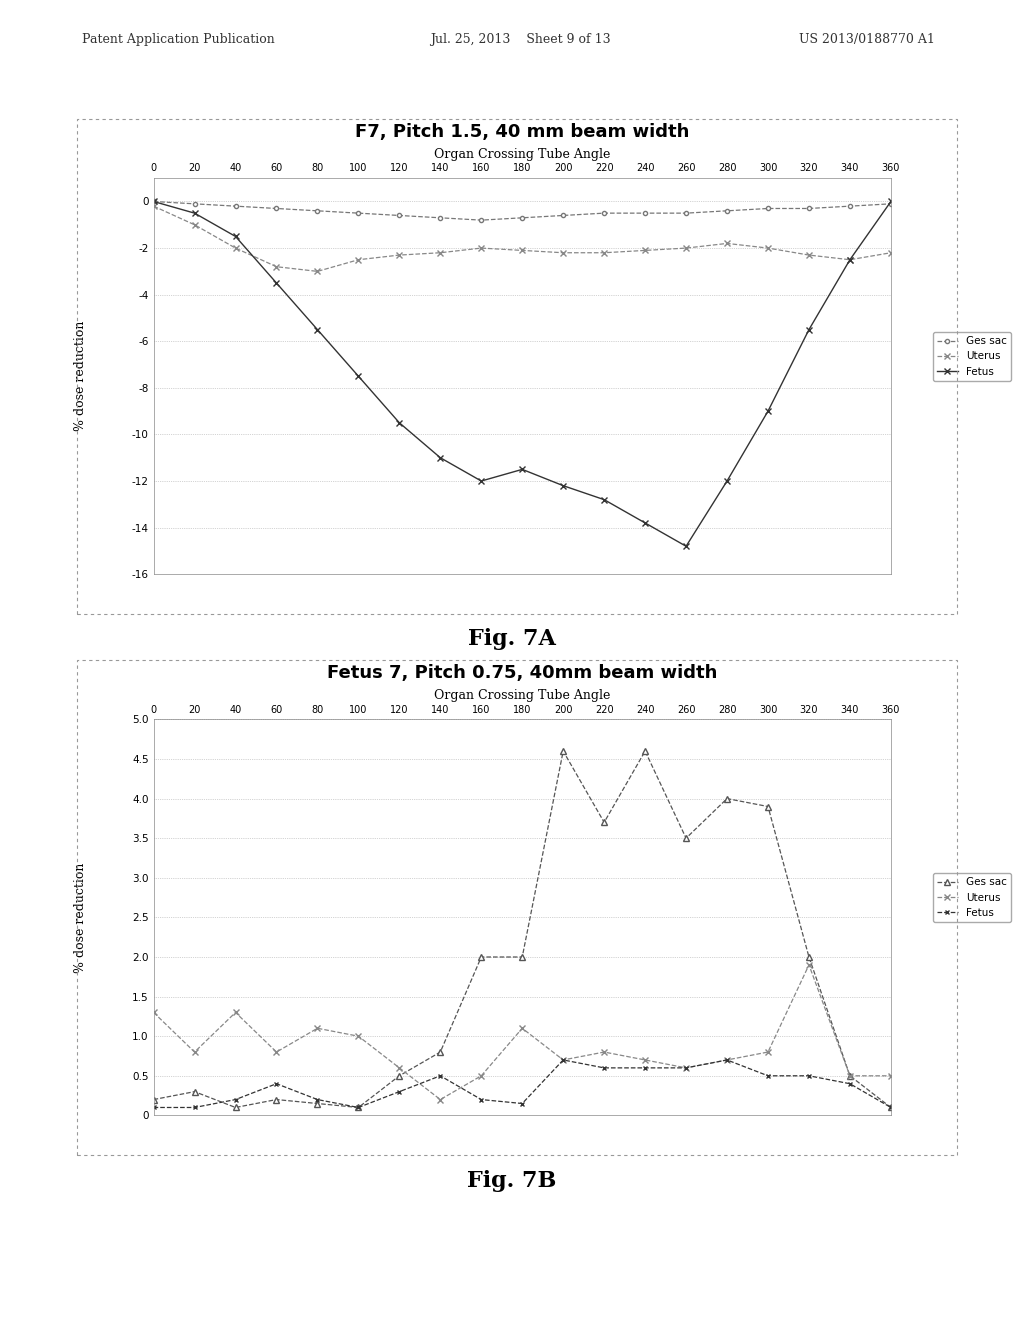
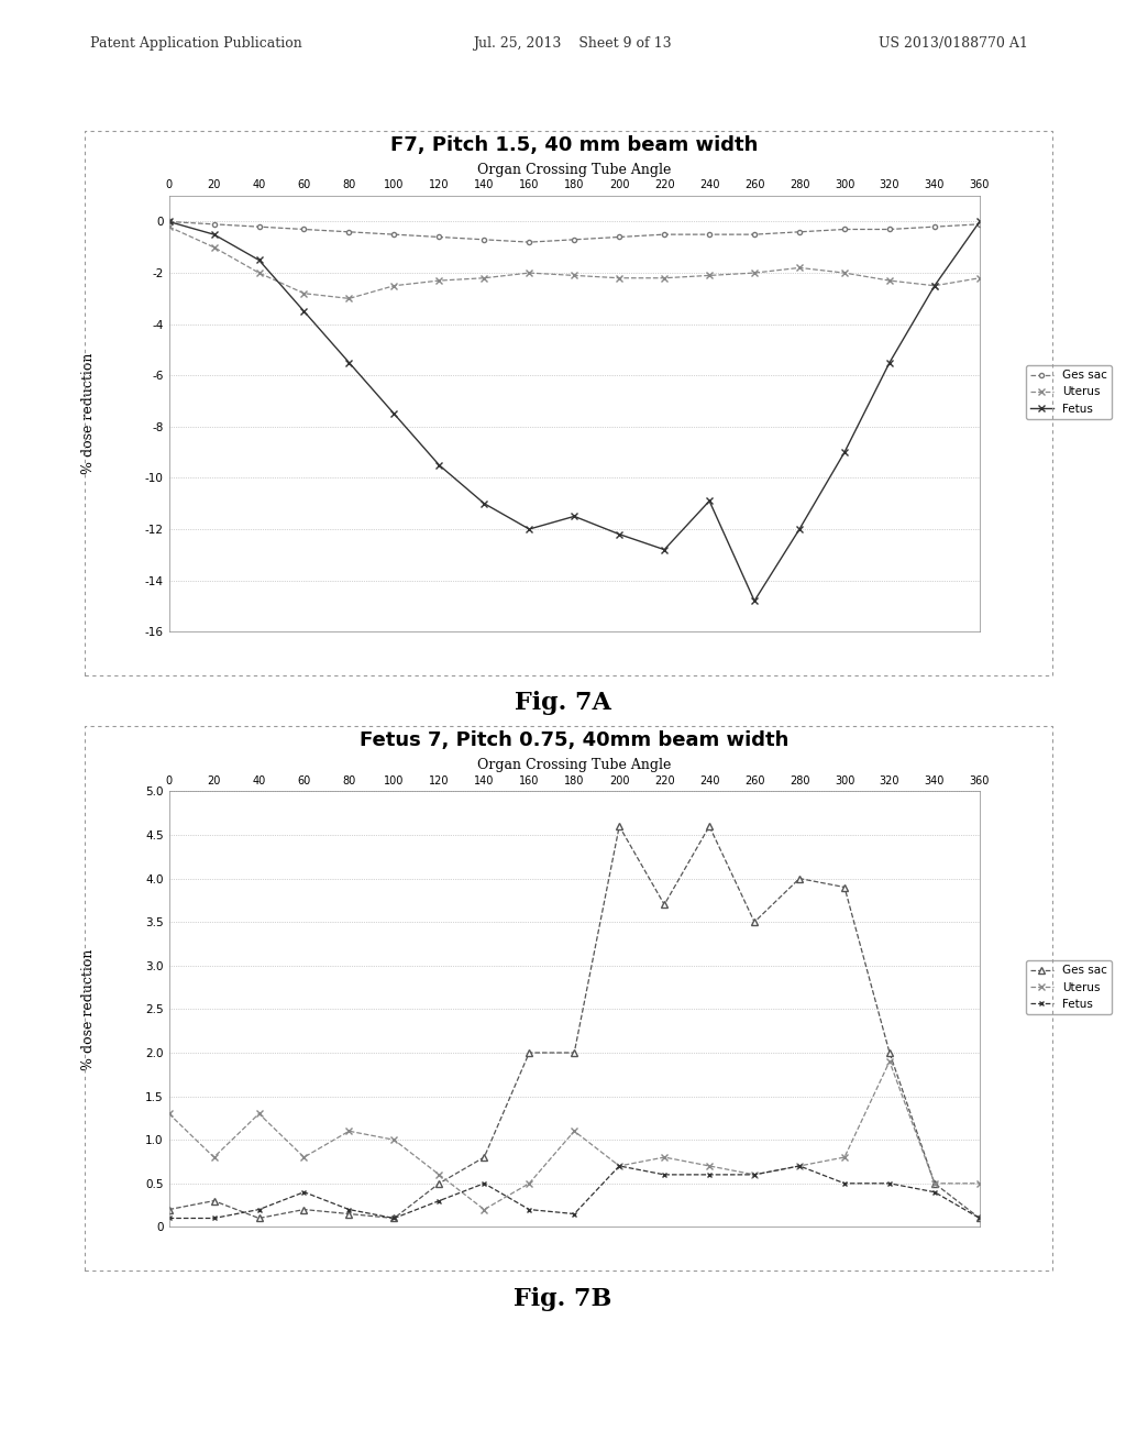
F7, Pitch 1.5, 40 mm beam width/Fetus/240: -13.8 -> -10.9
